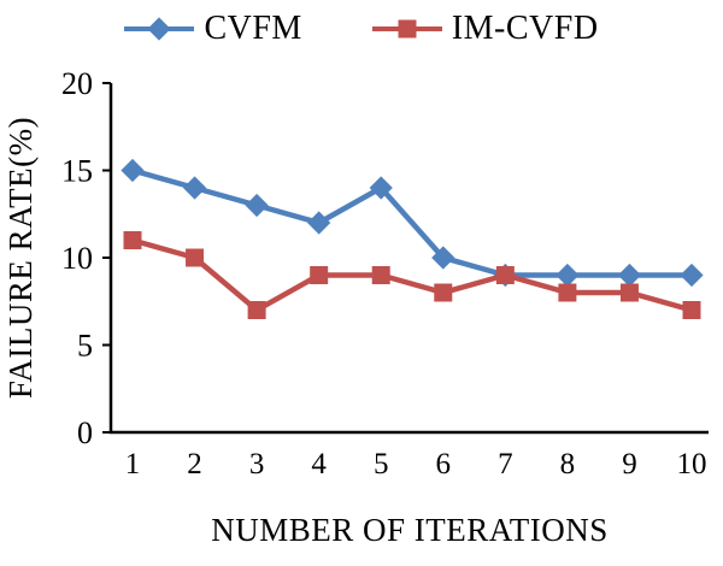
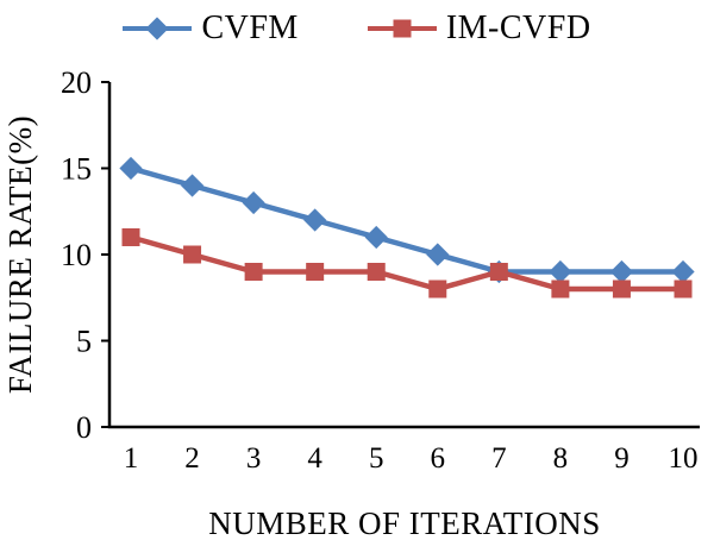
IM-CVFD/3: 7 -> 9
CVFM/5: 14 -> 11
IM-CVFD/10: 7 -> 8
